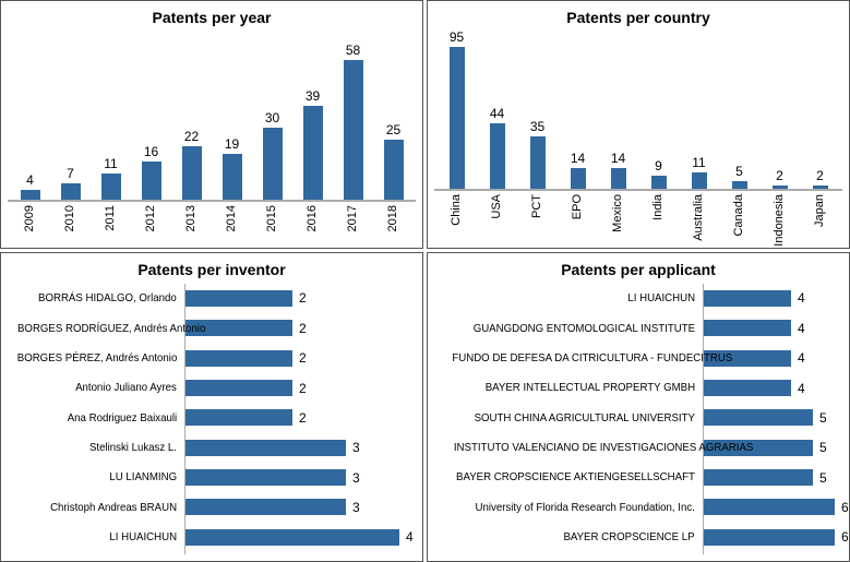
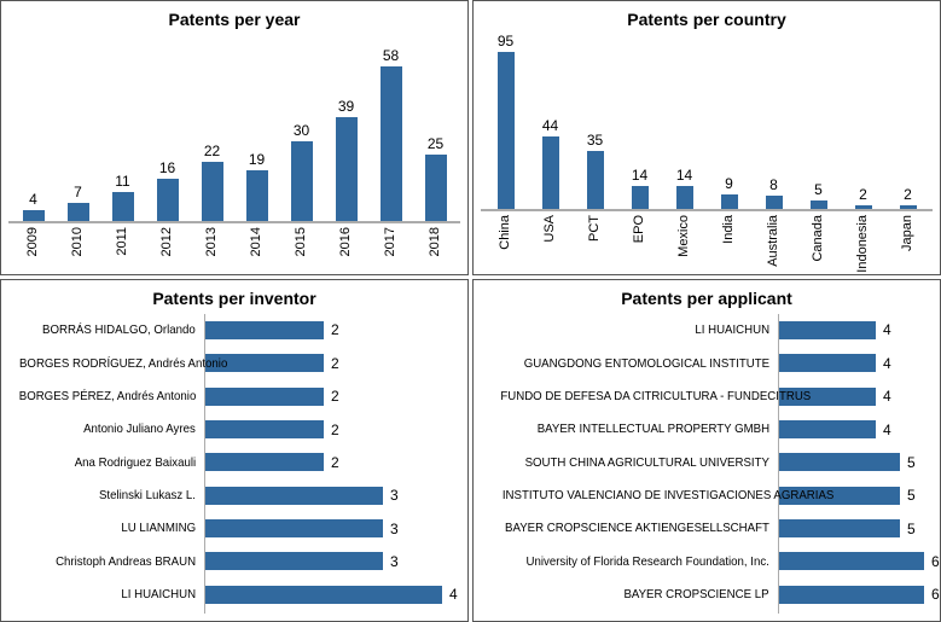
Patents per country/Australia: 11 -> 8
